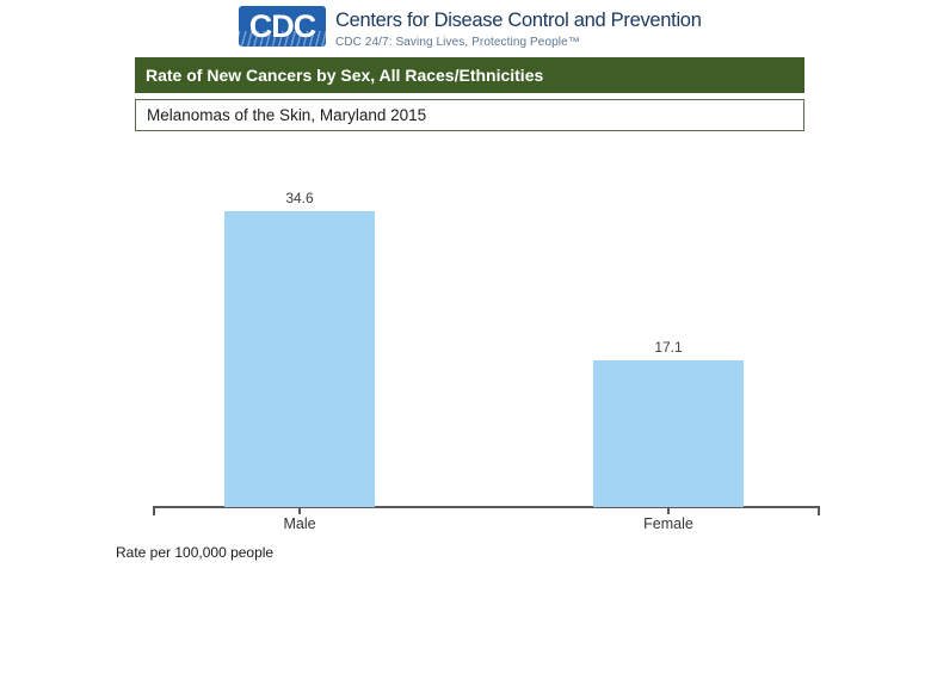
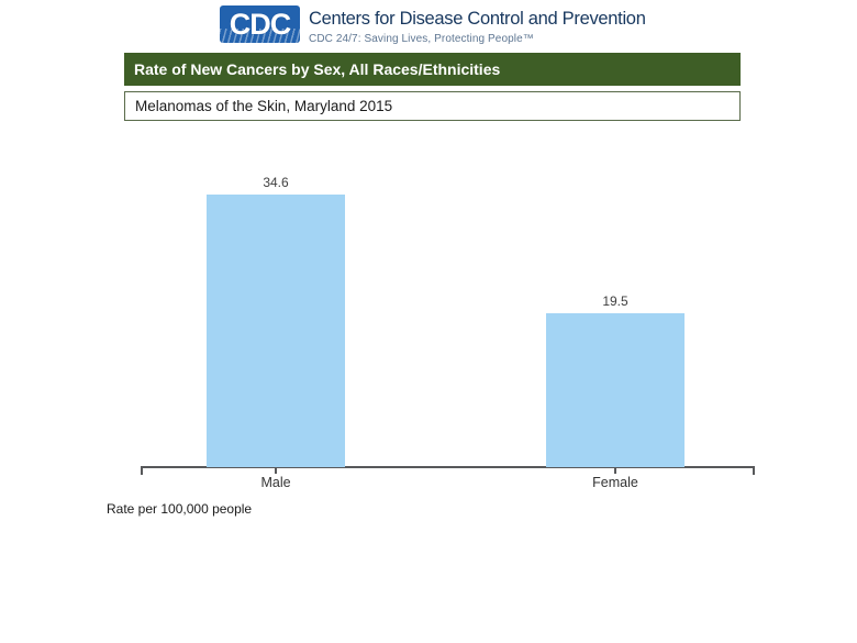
Female: 17.1 -> 19.5
